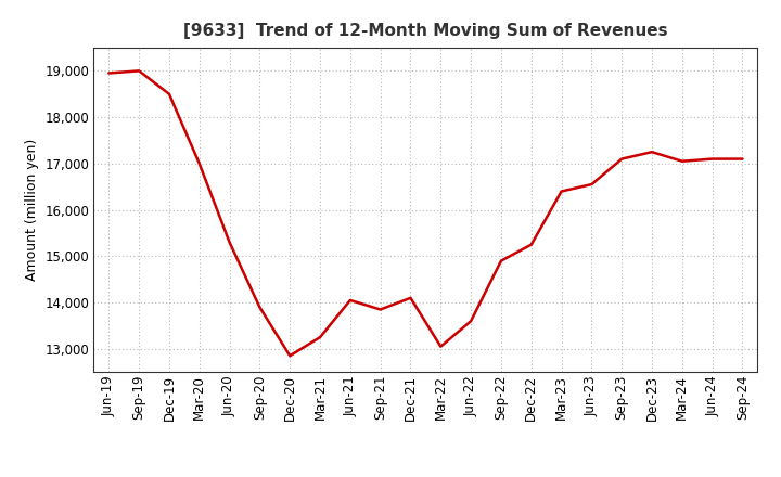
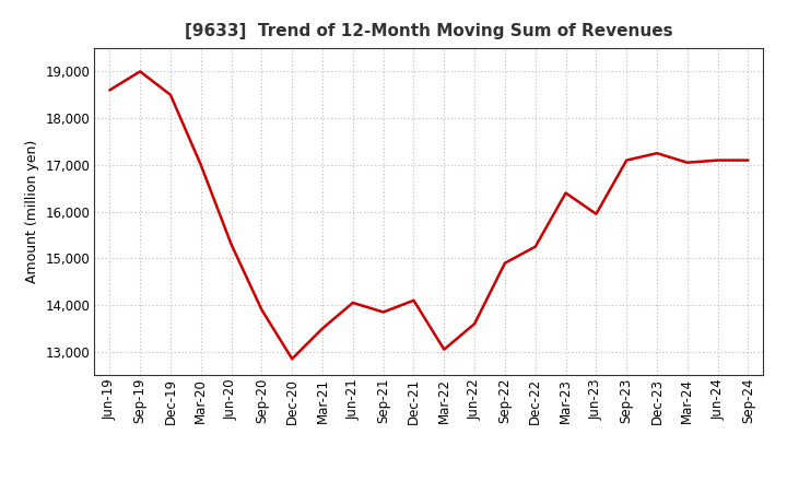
Jun-19: 18,950 -> 18,600
Mar-21: 13,250 -> 13,500
Jun-23: 16,550 -> 15,950
